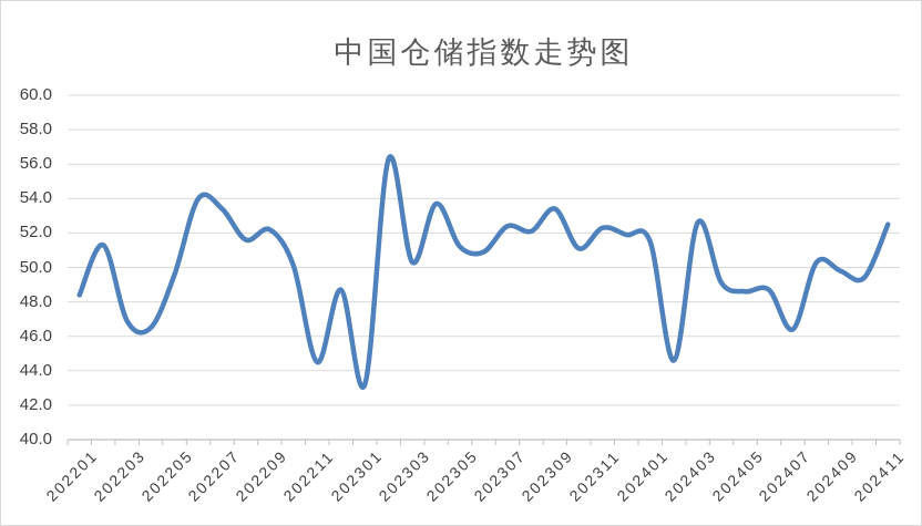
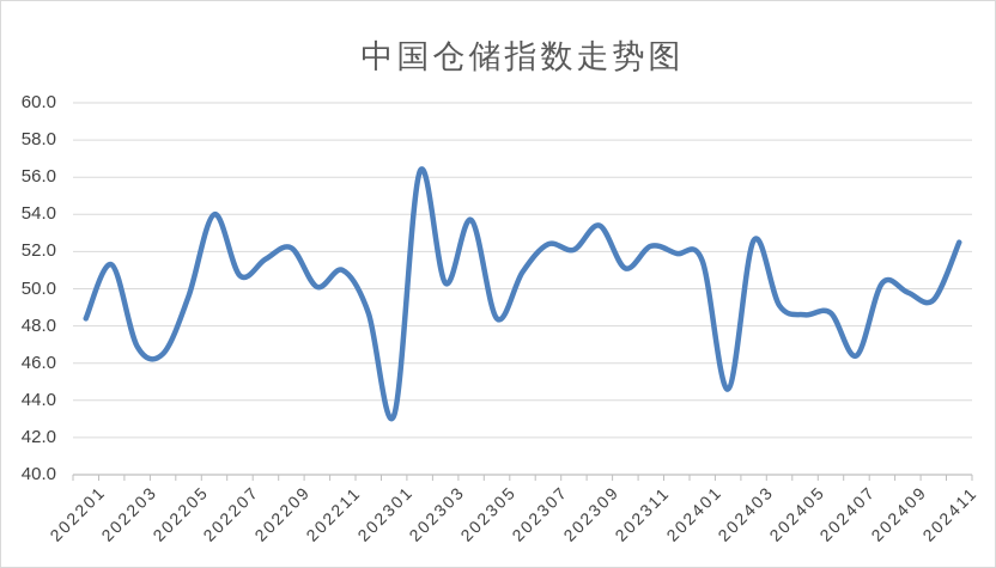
202207: 53.4 -> 50.7
202211: 44.5 -> 51.0
202305: 51.2 -> 48.4
